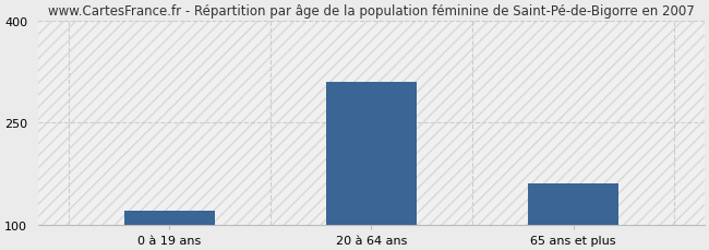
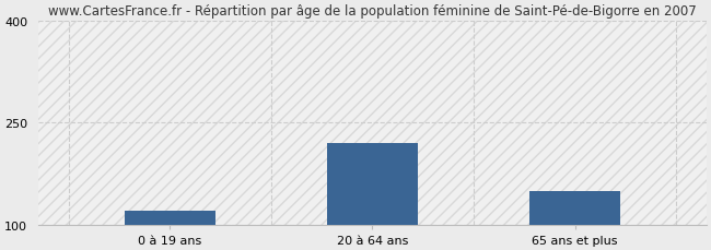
20 à 64 ans: 310 -> 220
65 ans et plus: 160 -> 150
